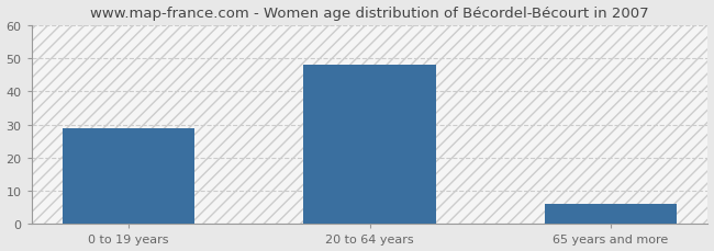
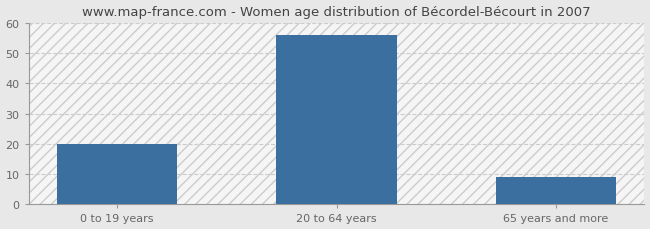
0 to 19 years: 29 -> 20
20 to 64 years: 48 -> 56
65 years and more: 6 -> 9
